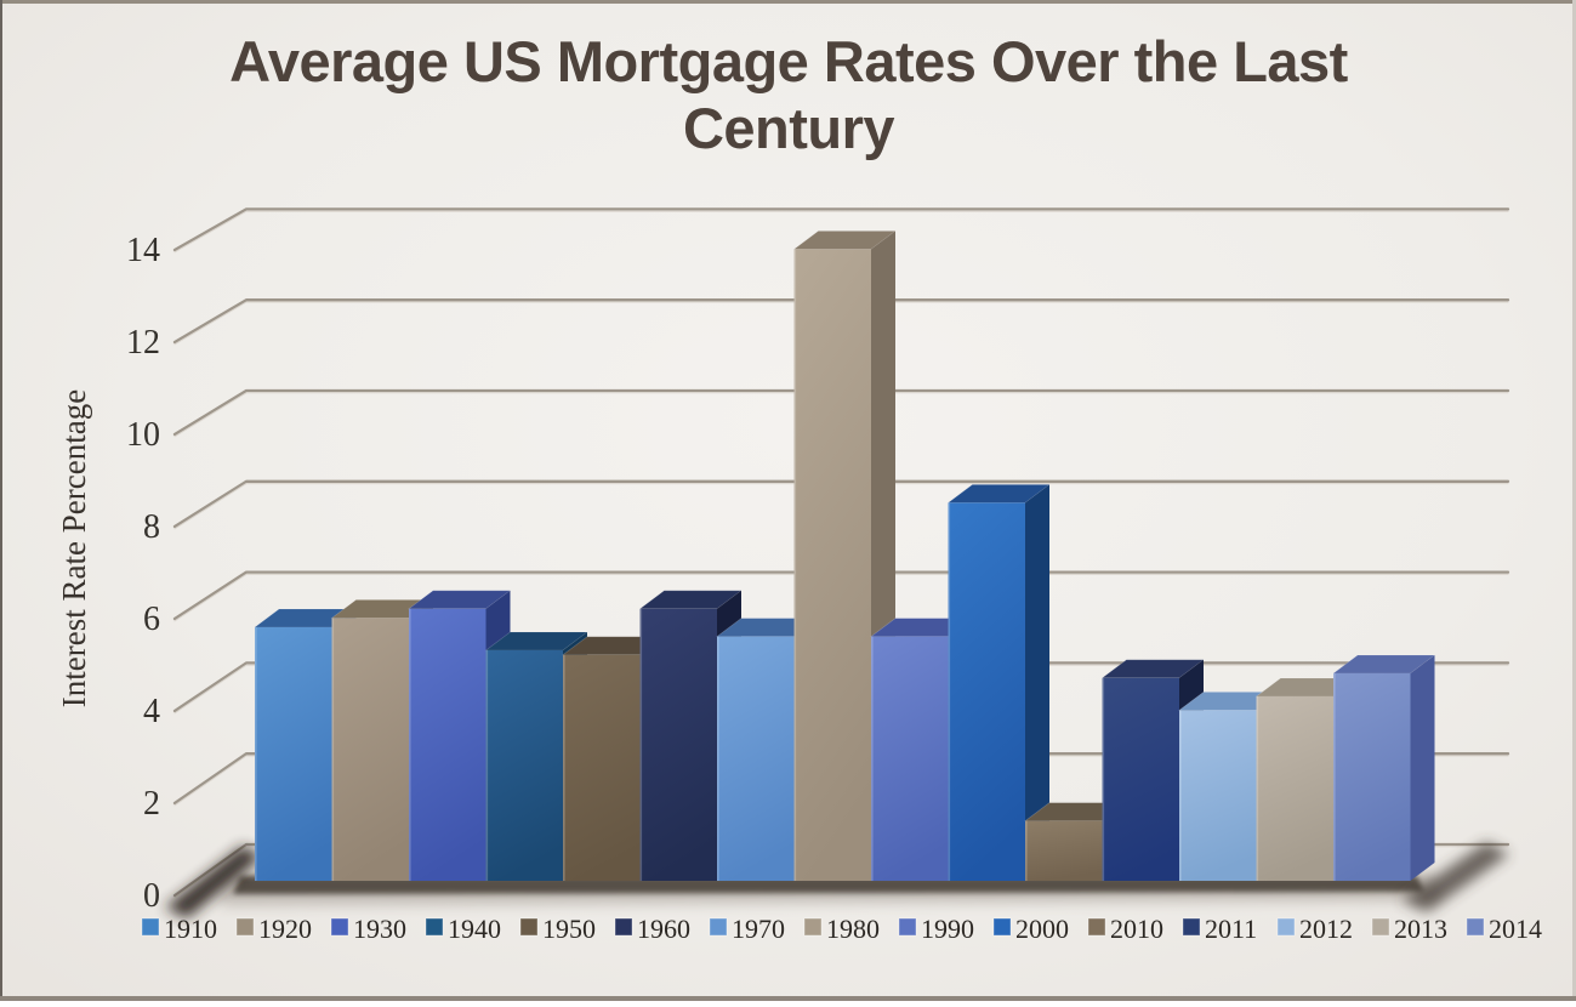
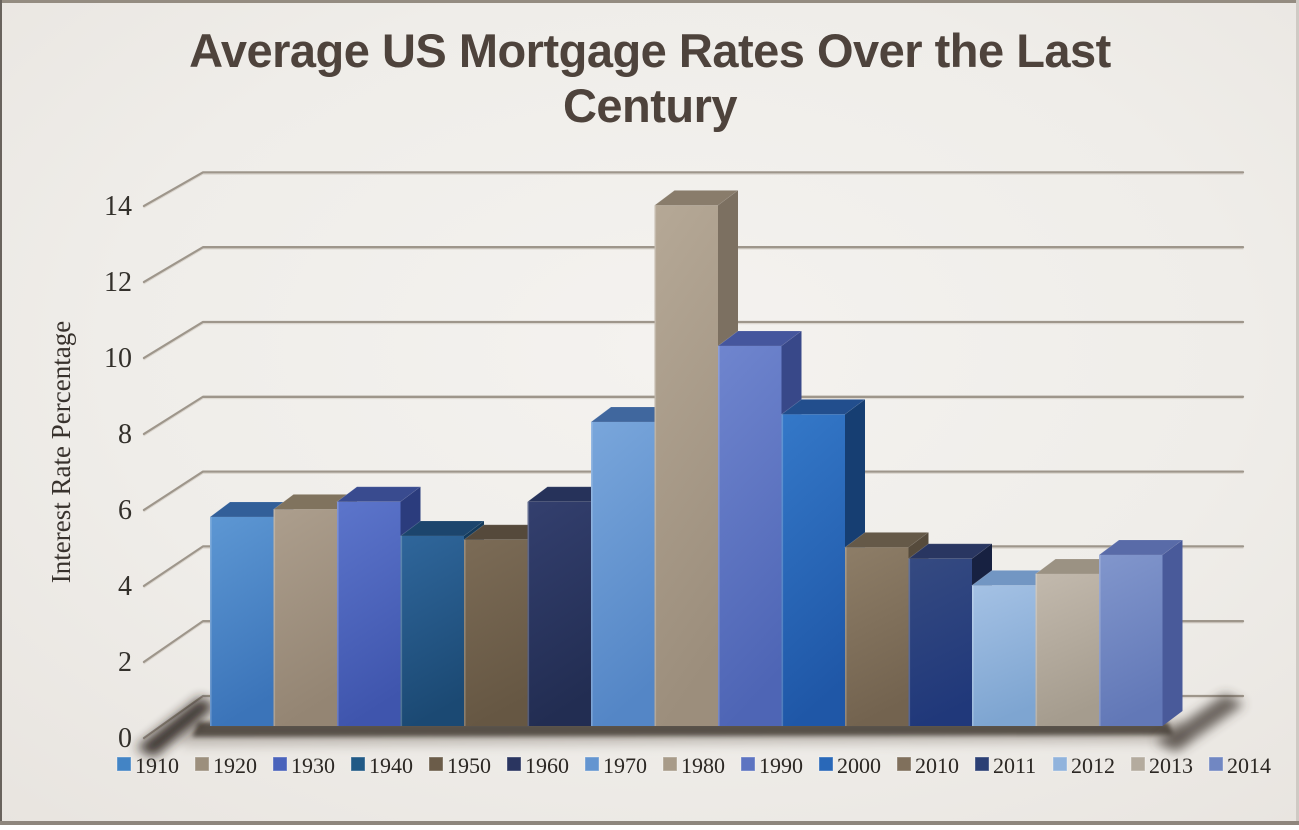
1970: 5.3 -> 8.0
1990: 5.3 -> 10.0
2010: 1.3 -> 4.7
